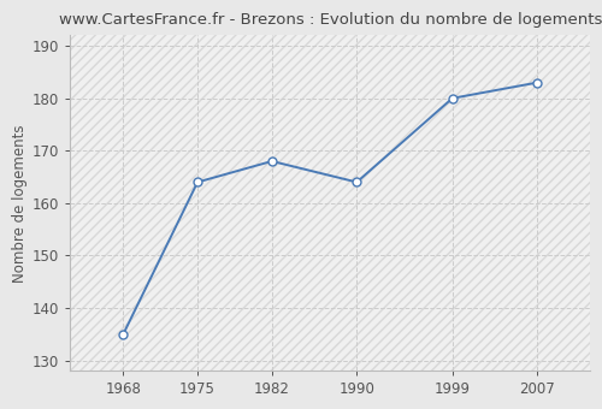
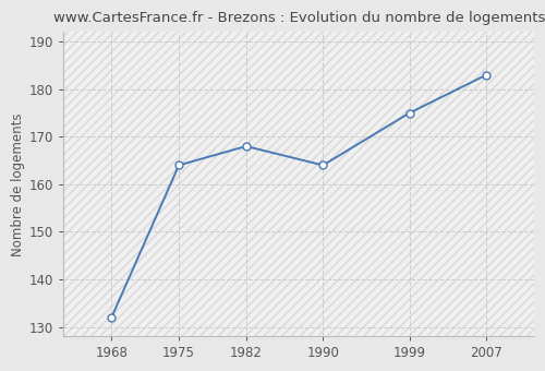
1968: 135 -> 132
1999: 180 -> 175
